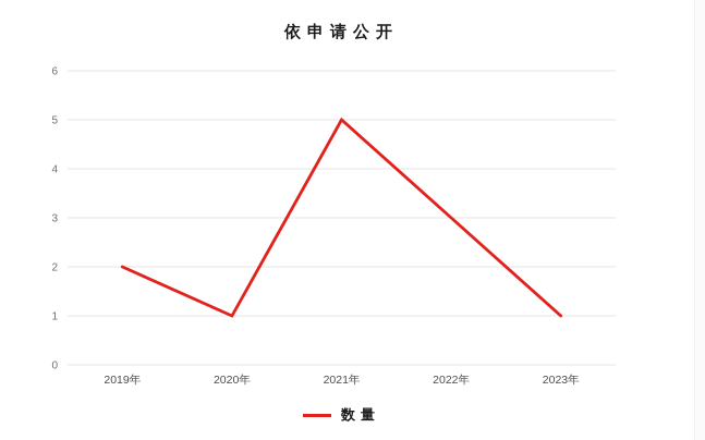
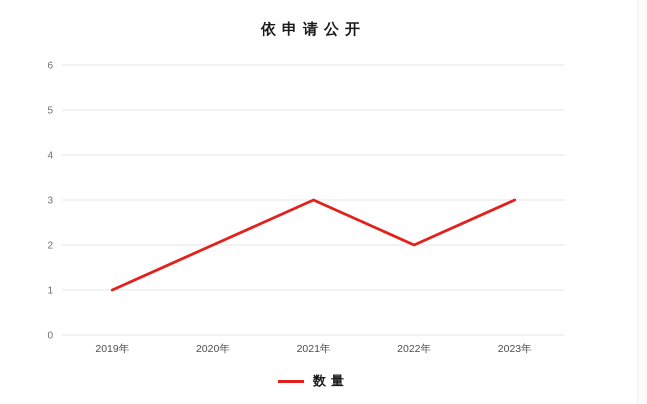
2019年: 2 -> 1
2020年: 1 -> 2
2021年: 5 -> 3
2022年: 3 -> 2
2023年: 1 -> 3
